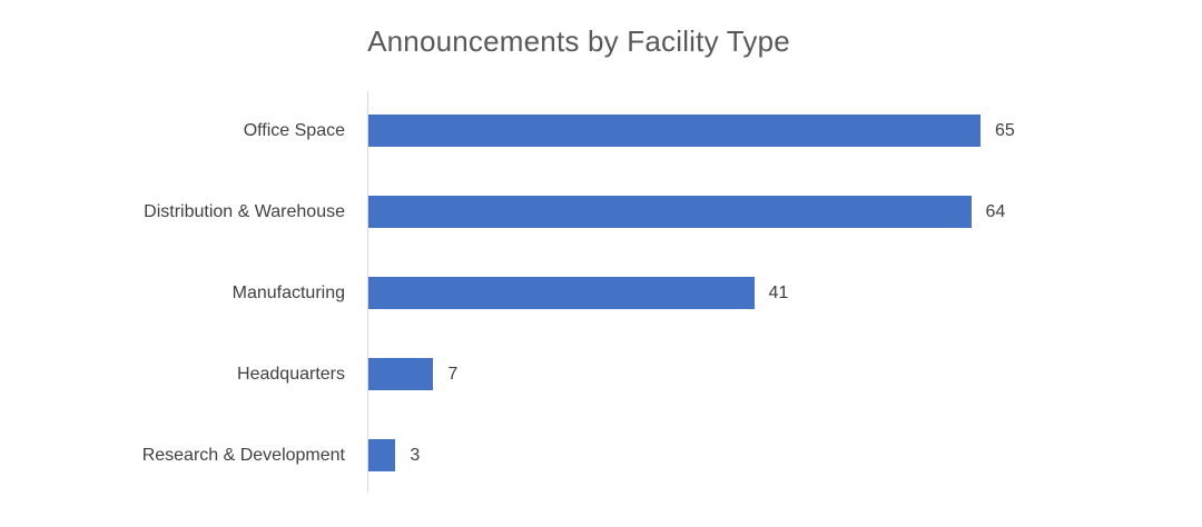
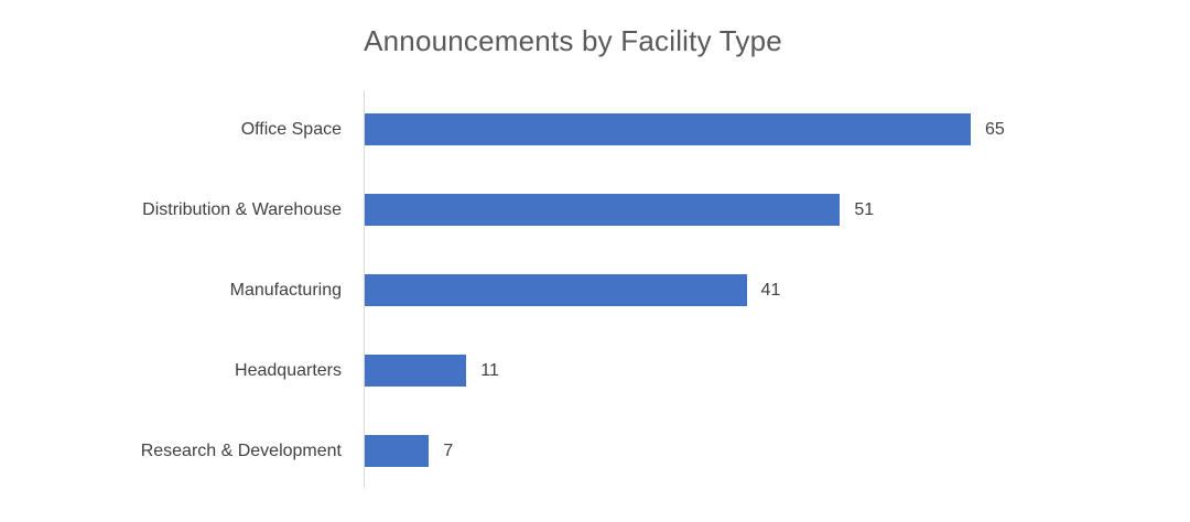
Distribution & Warehouse: 64 -> 51
Headquarters: 7 -> 11
Research & Development: 3 -> 7
